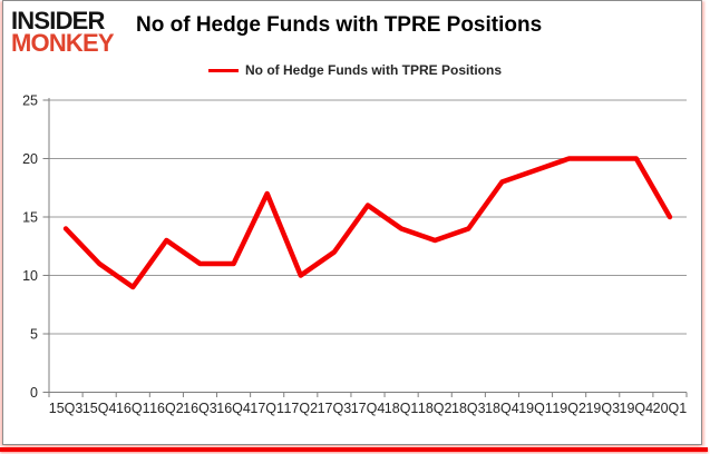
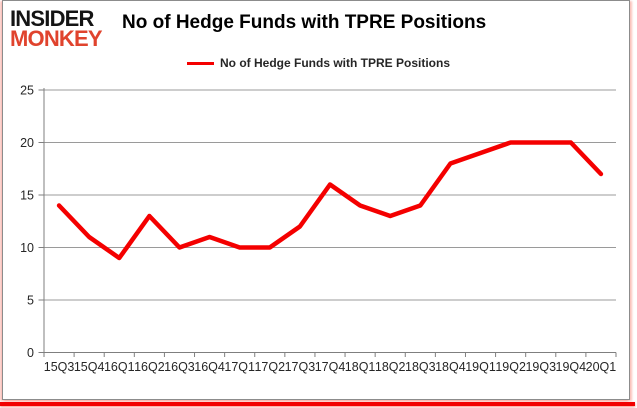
16Q3: 11 -> 10
17Q1: 17 -> 10
20Q1: 15 -> 17
